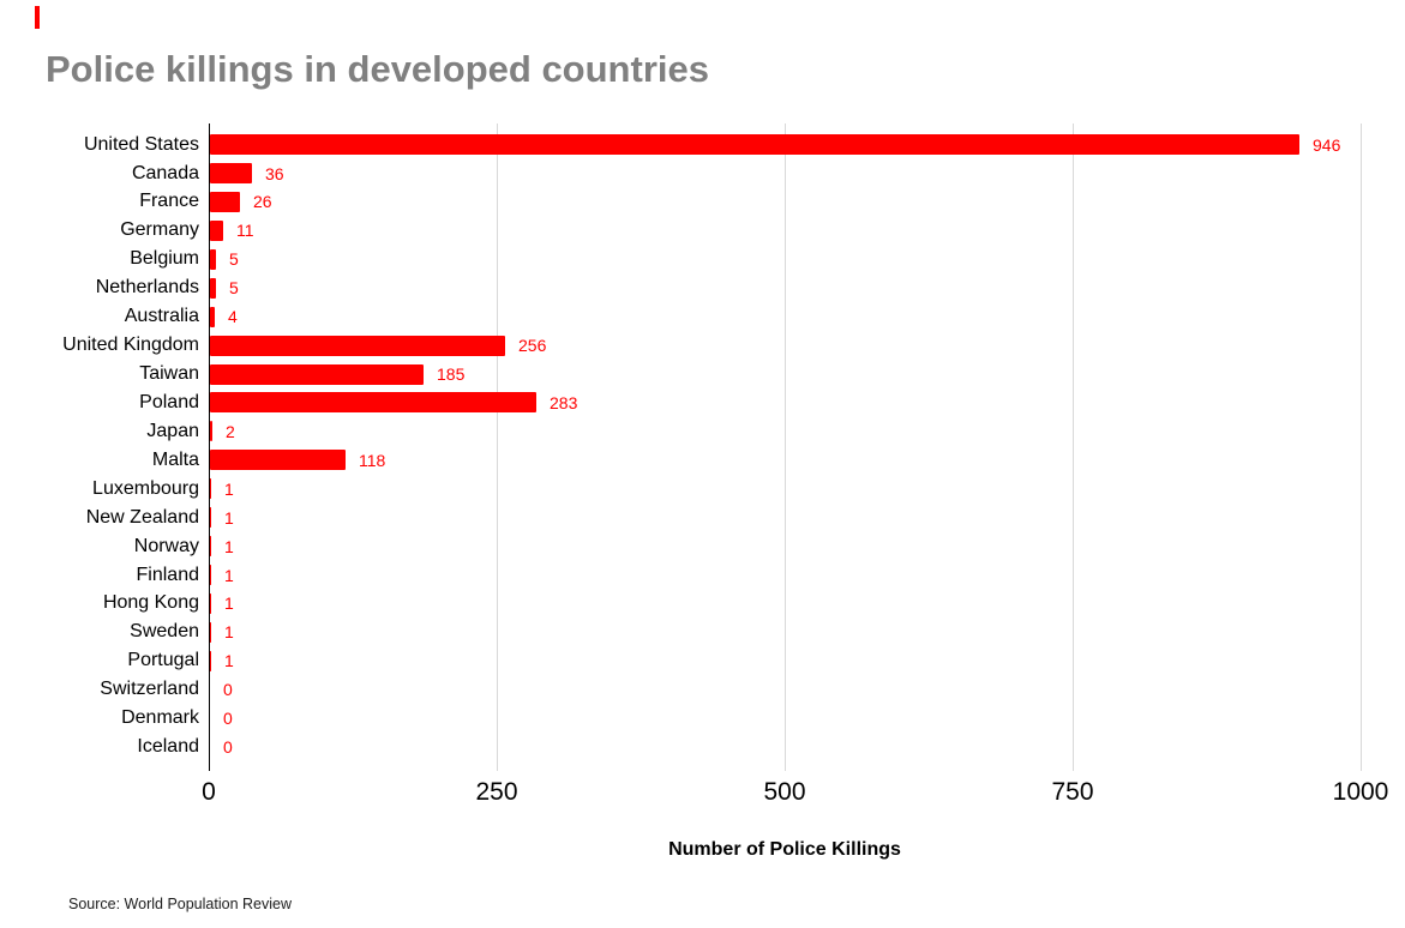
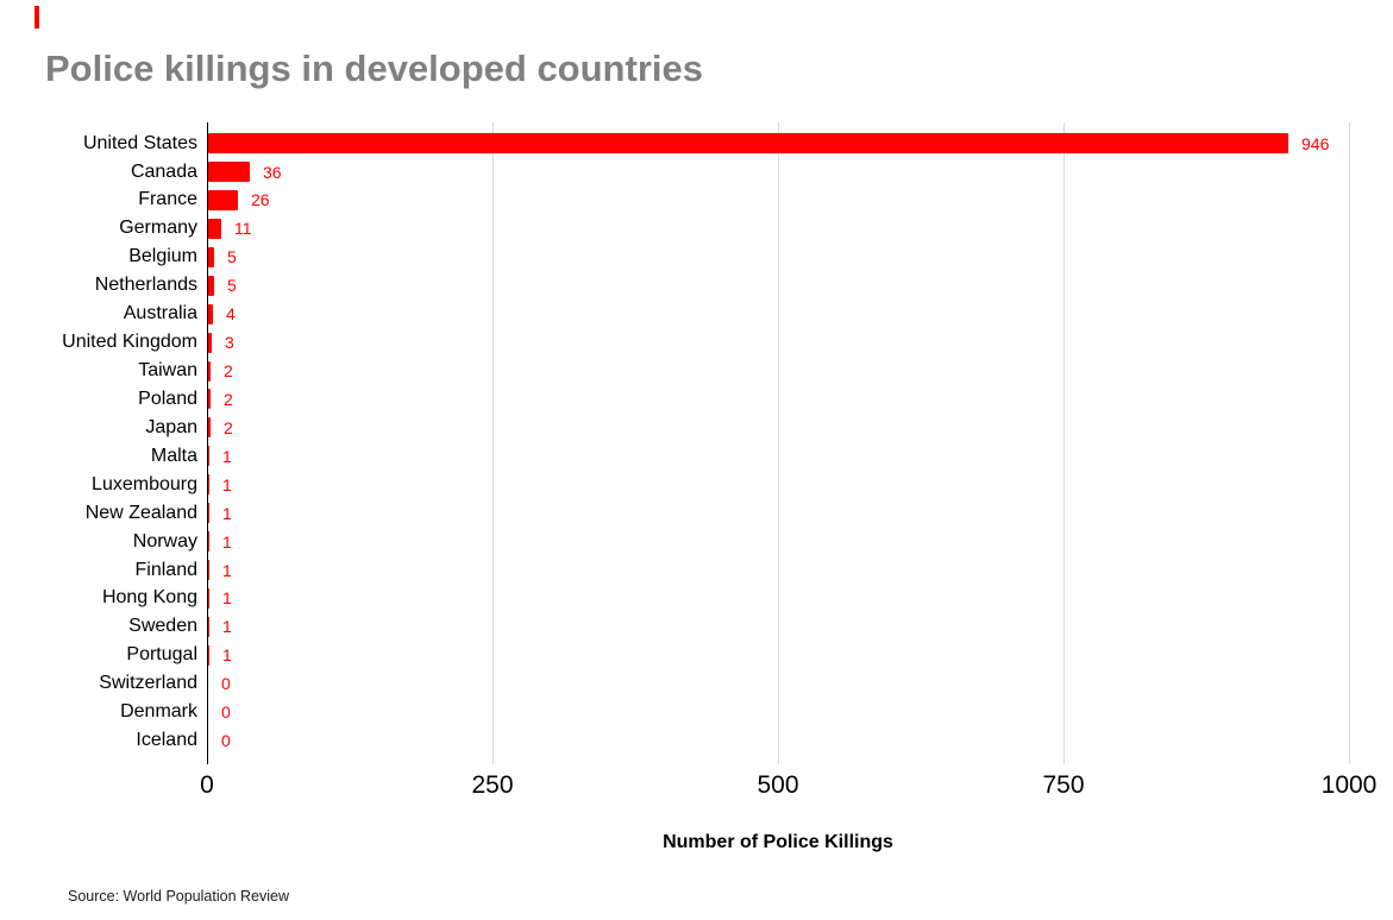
United Kingdom: 256 -> 3
Taiwan: 185 -> 2
Poland: 283 -> 2
Malta: 118 -> 1
